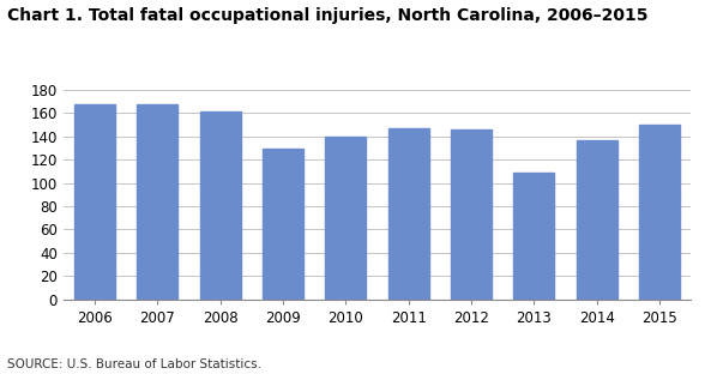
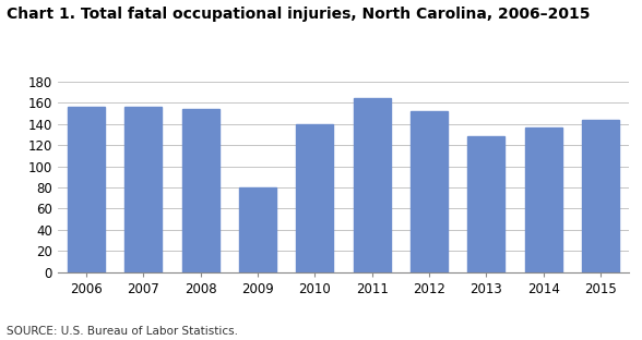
2006: 168 -> 156
2007: 167 -> 156
2008: 161 -> 154
2009: 129 -> 80
2011: 147 -> 164
2012: 146 -> 152
2013: 109 -> 128
2015: 150 -> 144
